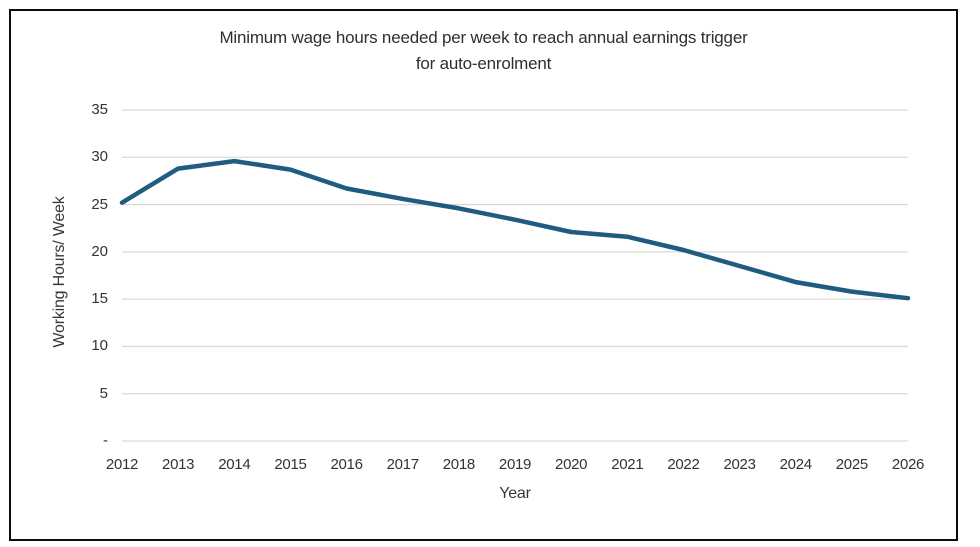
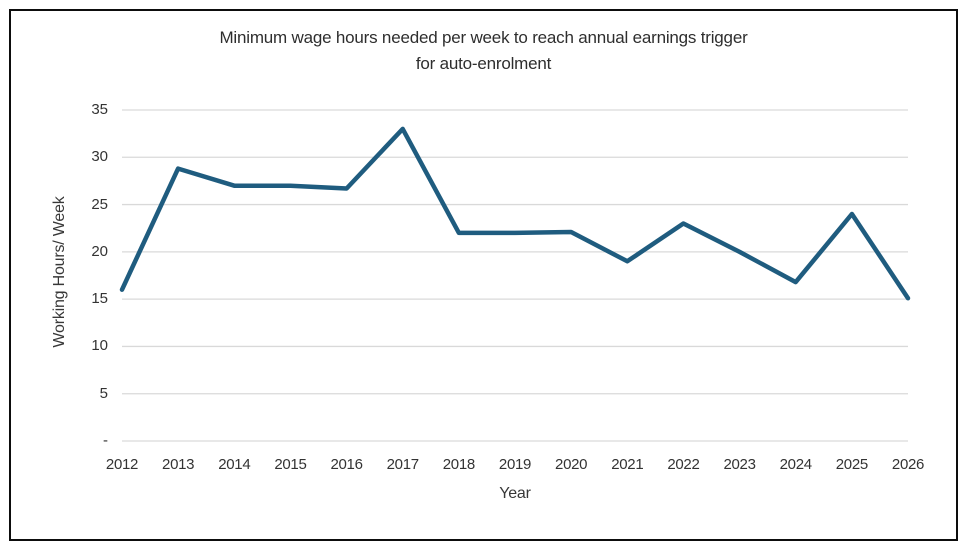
2012: 25 -> 16
2014: 30 -> 27
2015: 29 -> 27
2017: 26 -> 33
2018: 25 -> 22
2019: 23 -> 22
2021: 22 -> 19
2022: 20 -> 23
2023: 18 -> 20
2025: 16 -> 24
